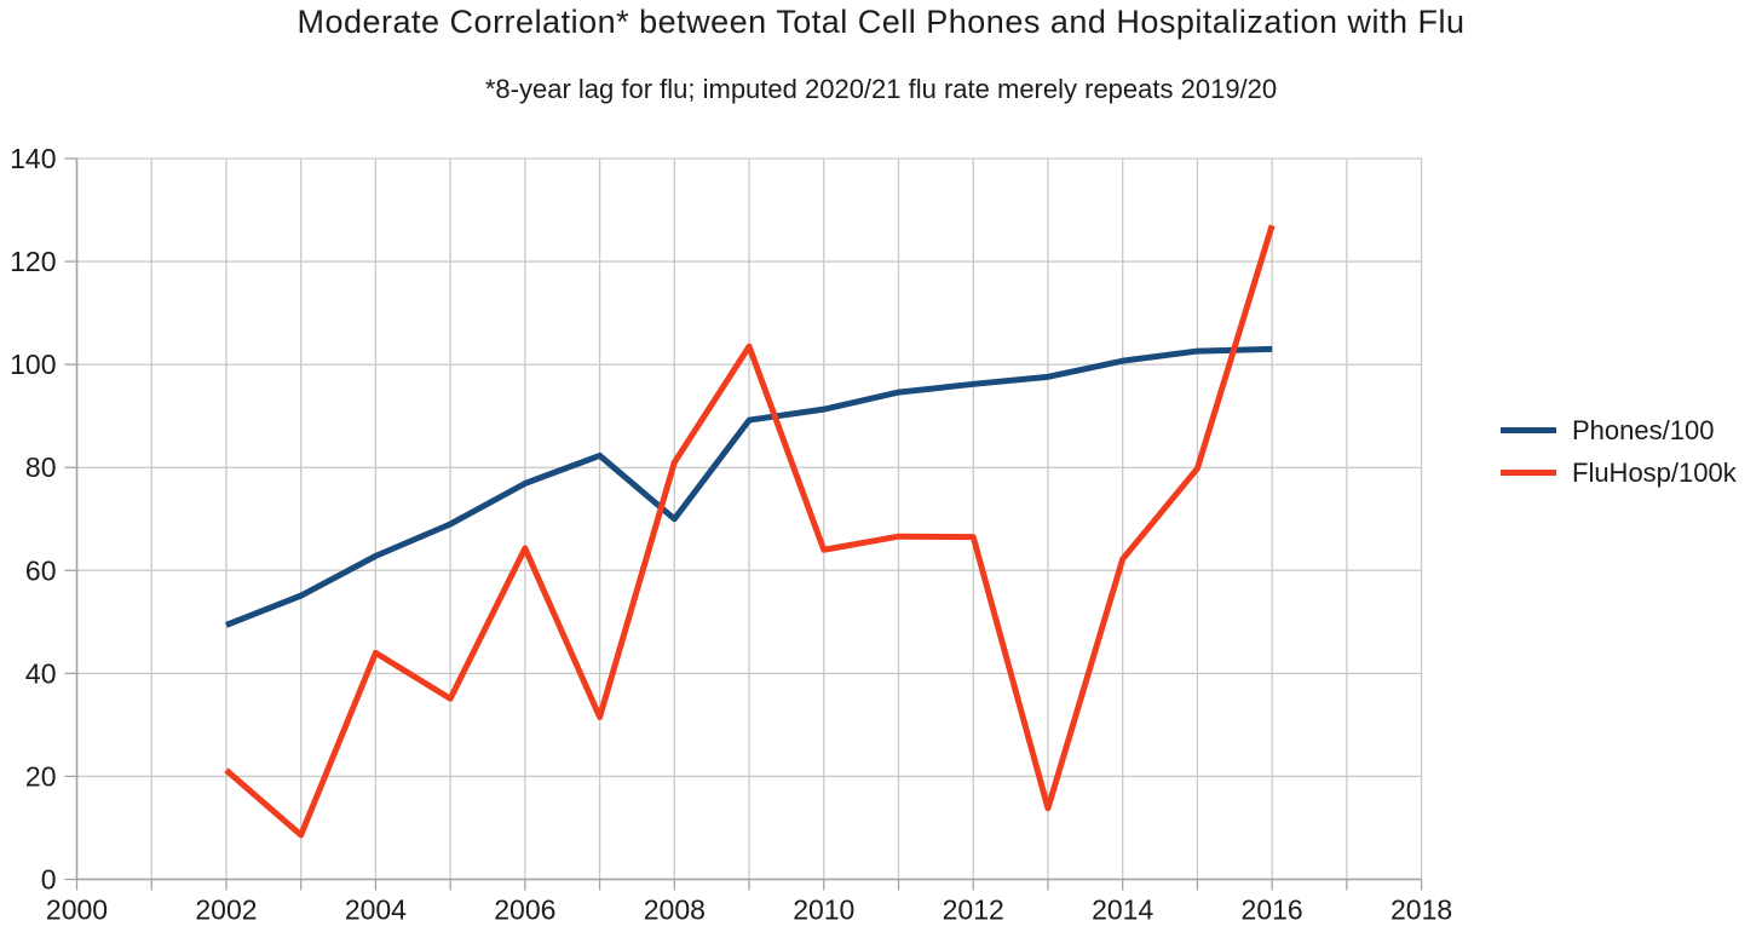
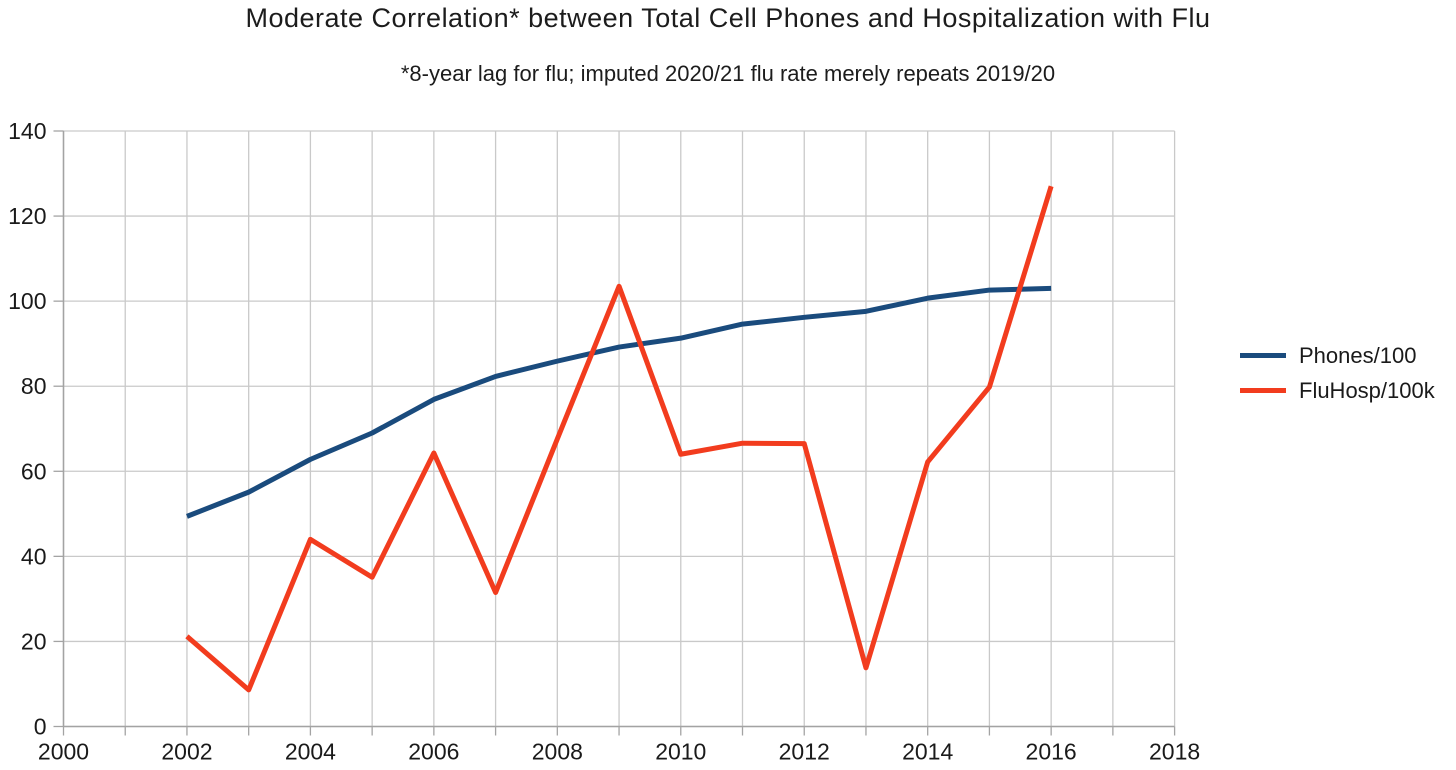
Phones/100/2008: 70 -> 86
FluHosp/100k/2008: 81 -> 68
